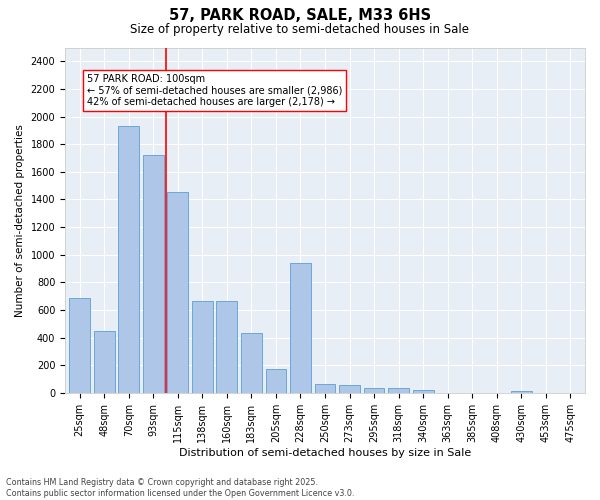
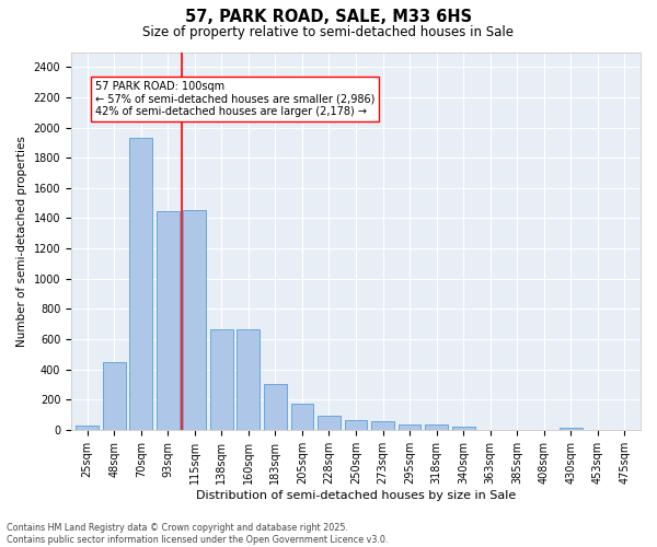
25sqm: 690 -> 20
93sqm: 1720 -> 1450
183sqm: 430 -> 300
228sqm: 940 -> 100
